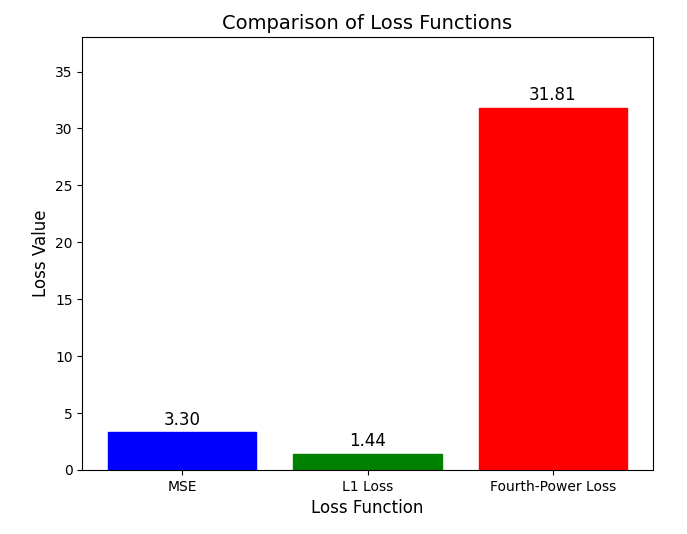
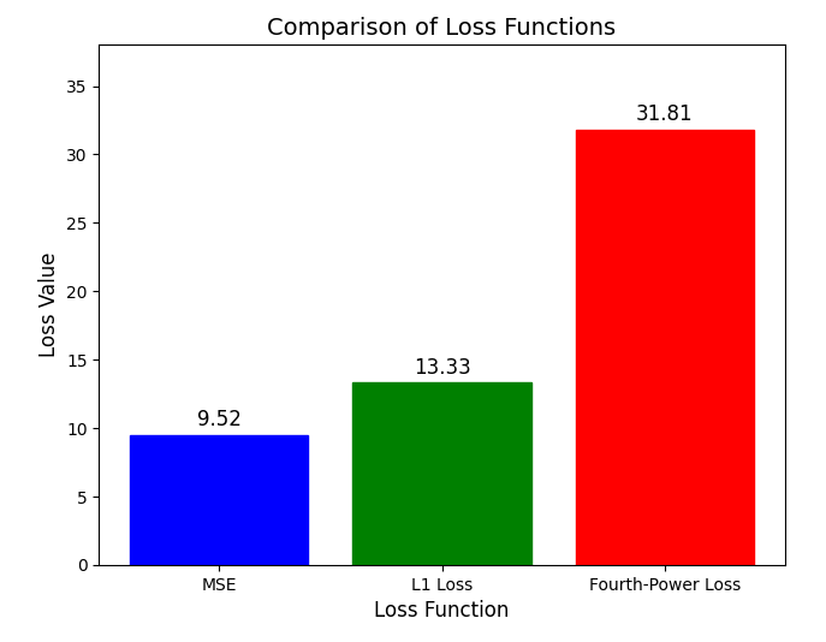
MSE: 3.30 -> 9.52
L1 Loss: 1.44 -> 13.33
